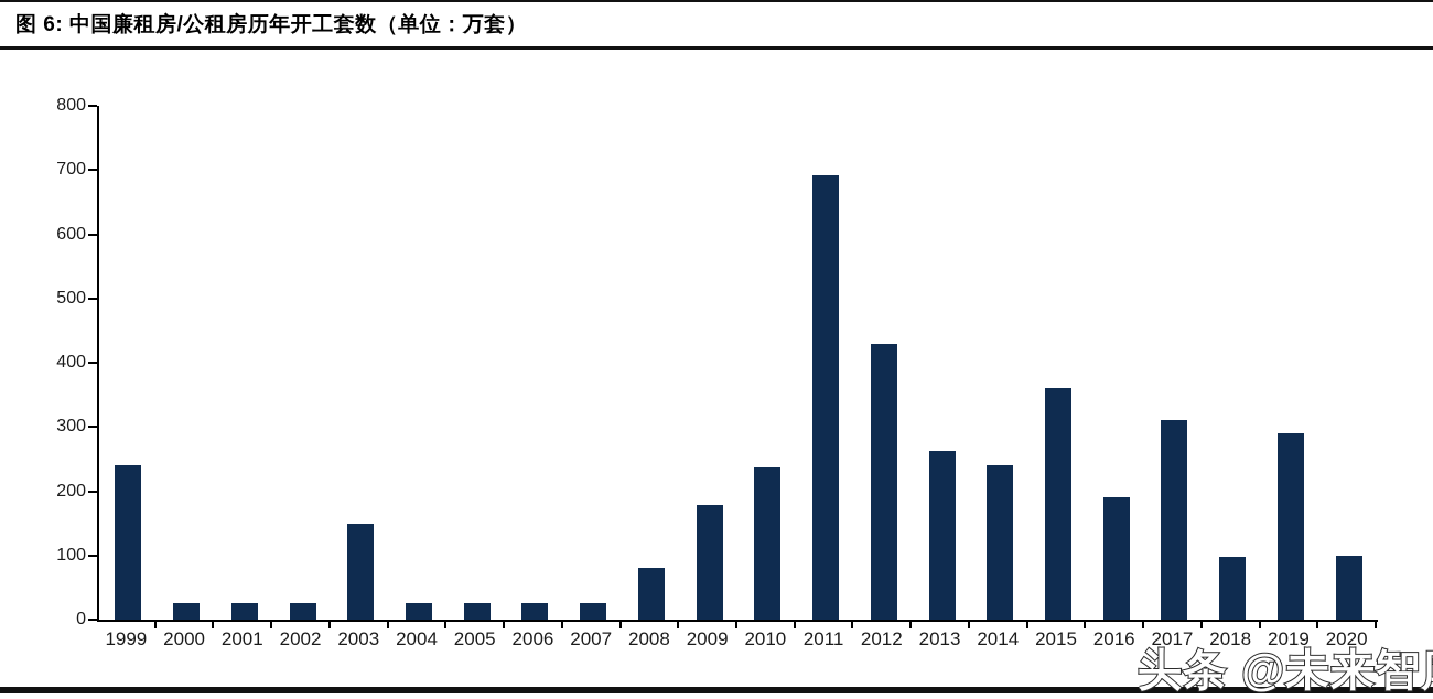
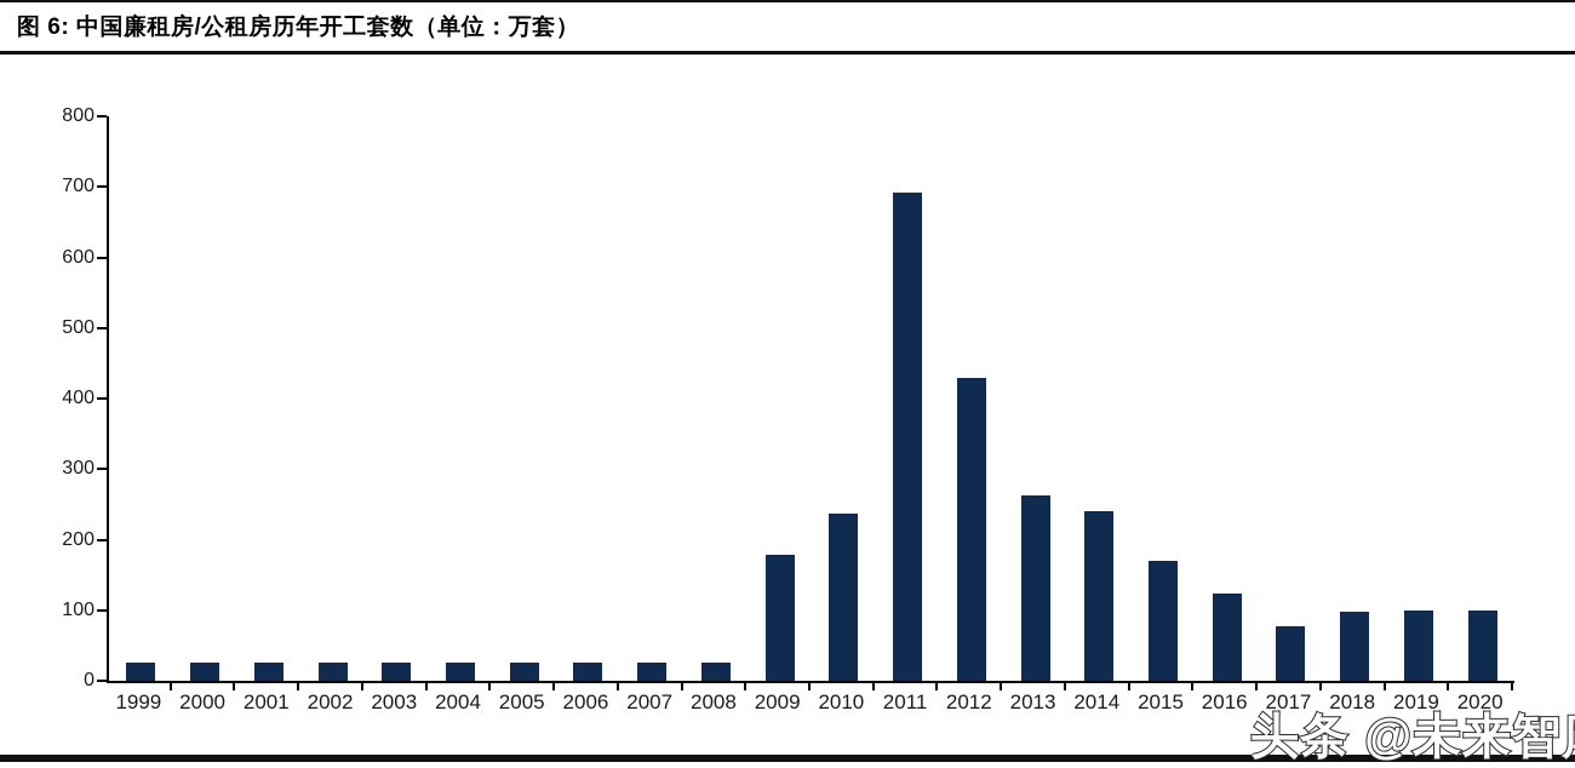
1999: 240 -> 20
2003: 150 -> 20
2008: 80 -> 20
2015: 360 -> 170
2016: 190 -> 120
2017: 310 -> 80
2019: 290 -> 100
